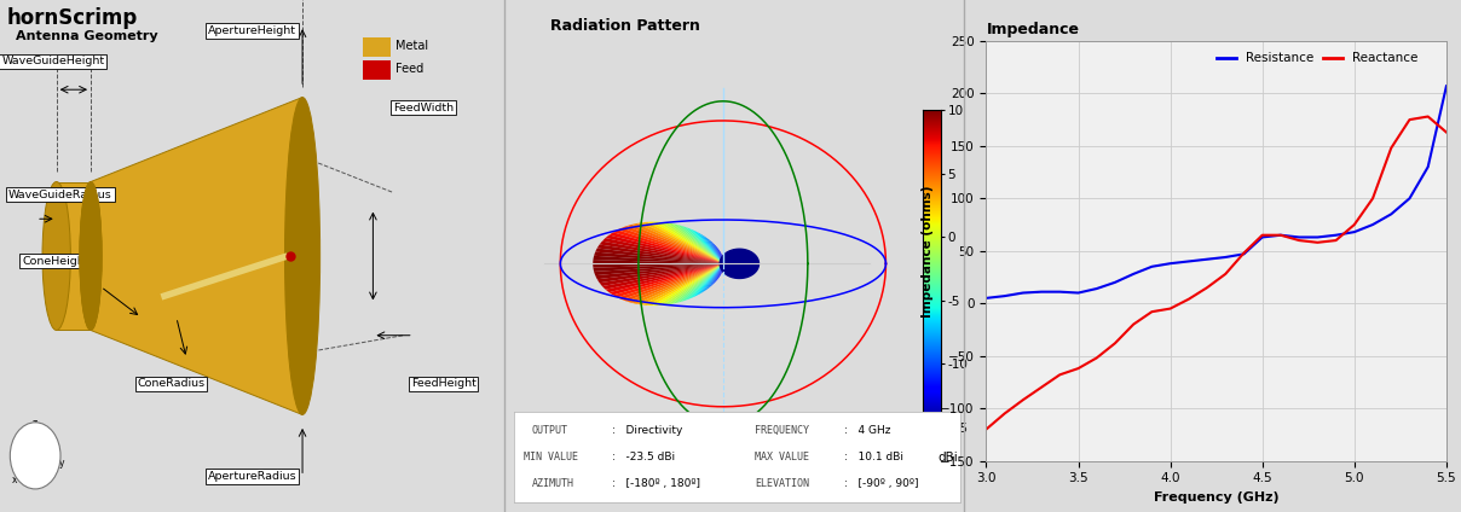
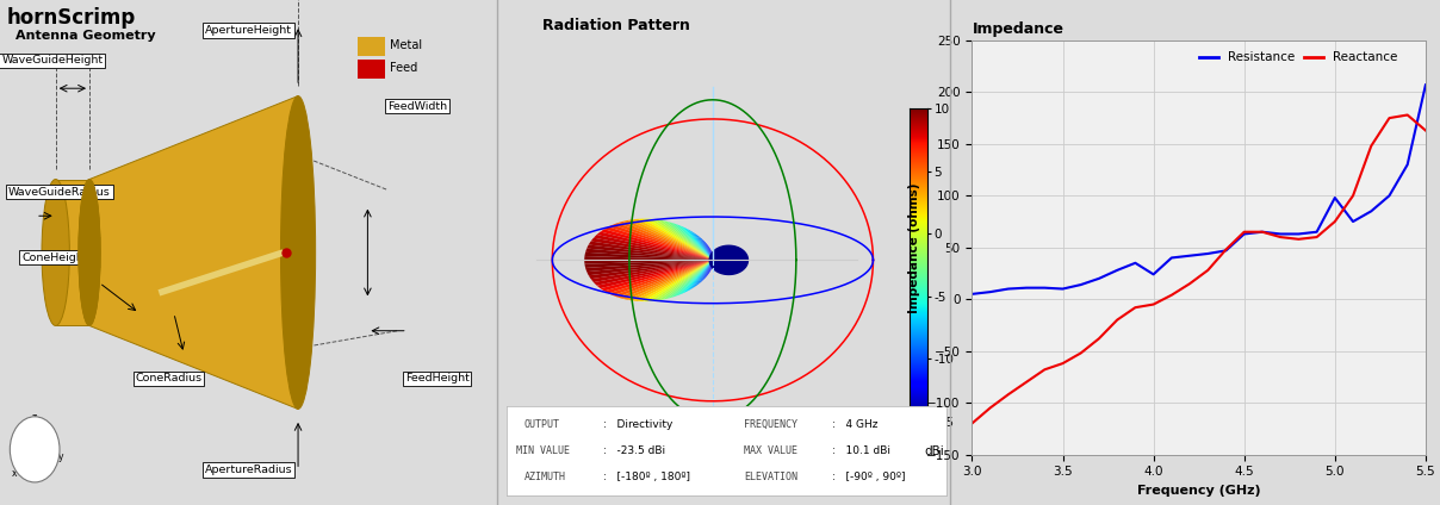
Impedance/Resistance/4.0: 38 -> 24
Impedance/Resistance/5.0: 68 -> 98
